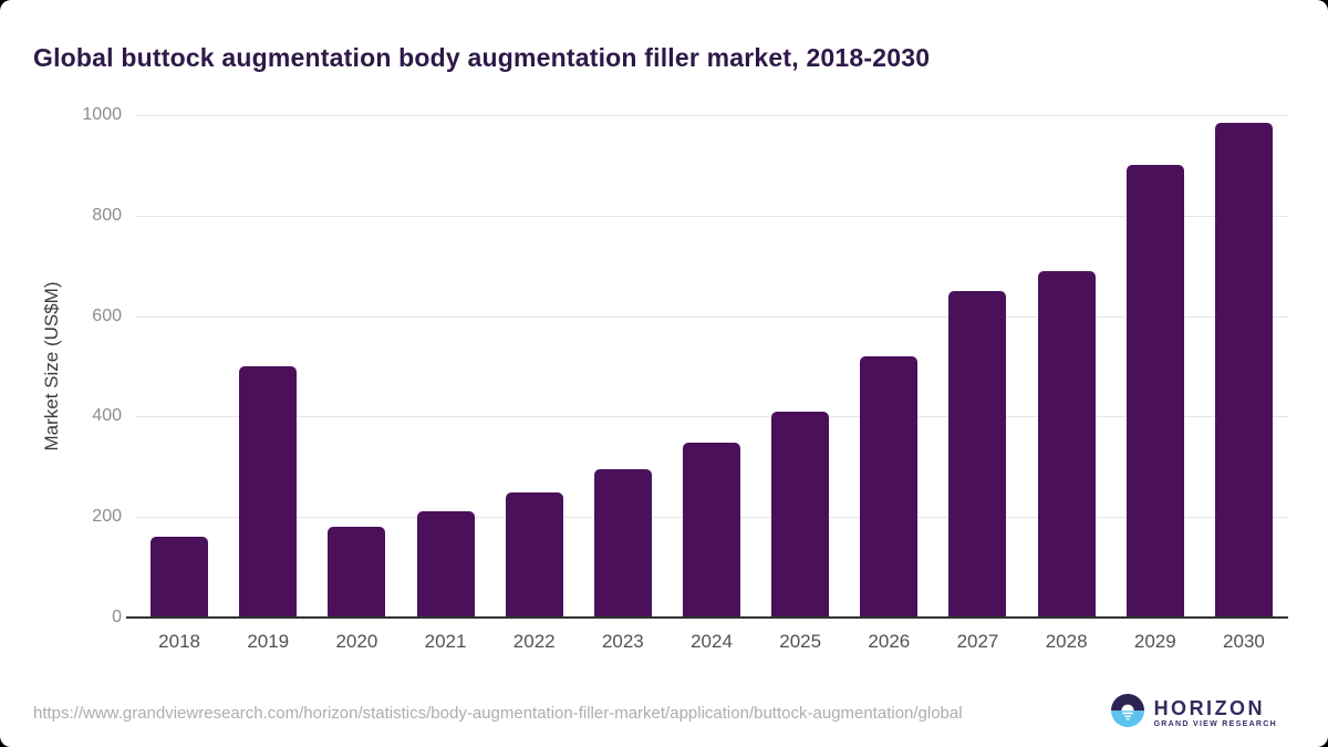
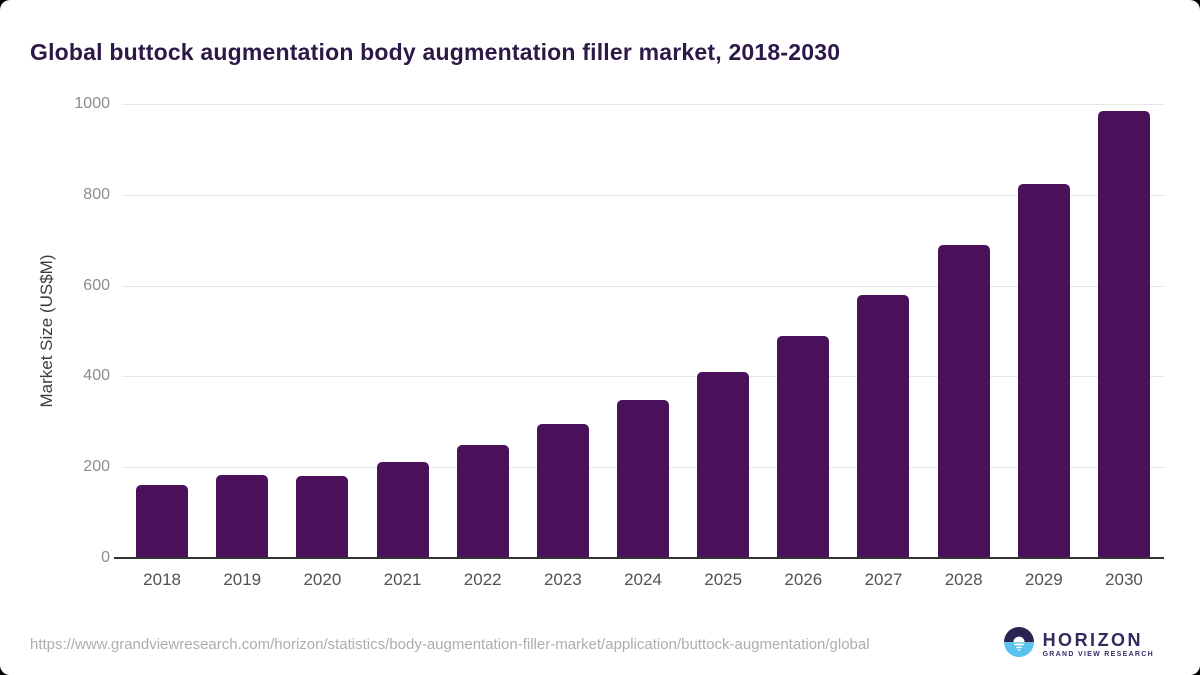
2019: 500 -> 180
2026: 520 -> 490
2027: 650 -> 580
2029: 900 -> 820
